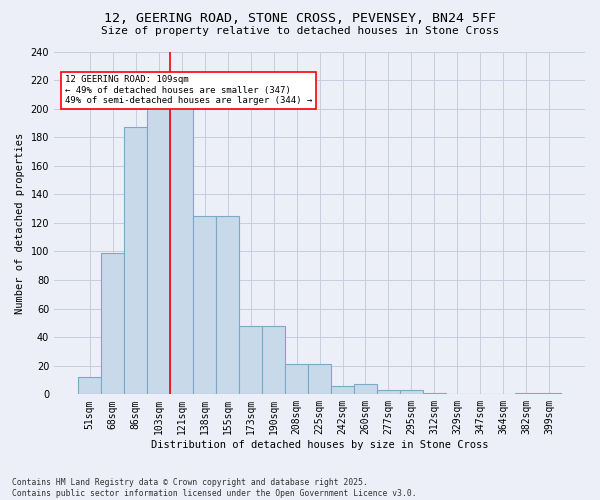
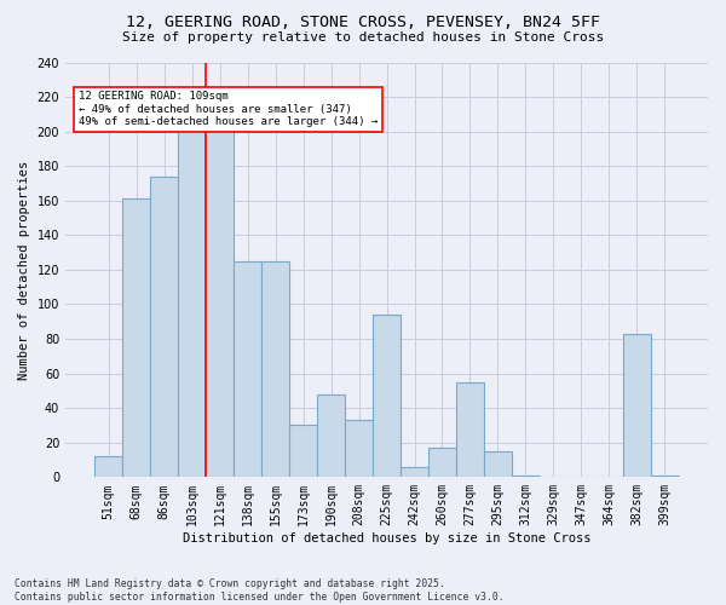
68sqm: 99 -> 161
86sqm: 187 -> 174
173sqm: 48 -> 30
208sqm: 21 -> 33
225sqm: 21 -> 94
260sqm: 7 -> 17
277sqm: 3 -> 55
295sqm: 3 -> 15
382sqm: 1 -> 83
